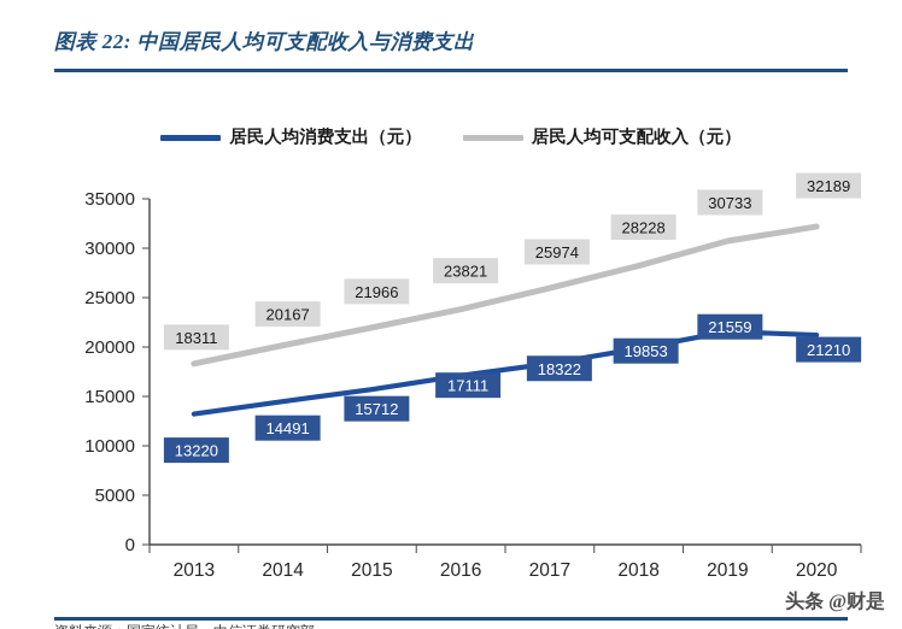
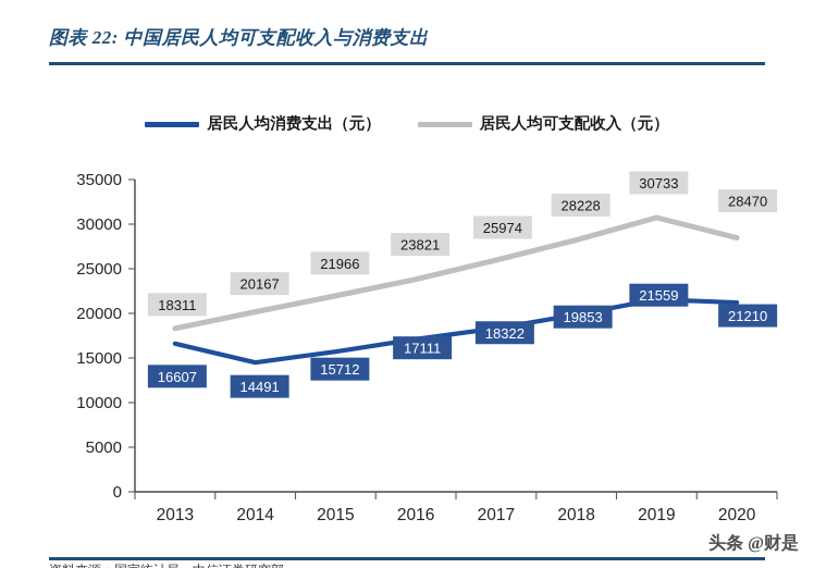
居民人均消费支出（元）/2013: 13220 -> 16607
居民人均可支配收入（元）/2020: 32189 -> 28470
